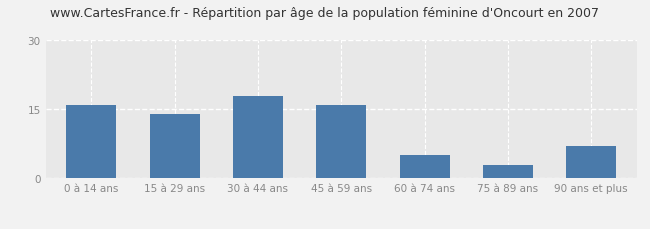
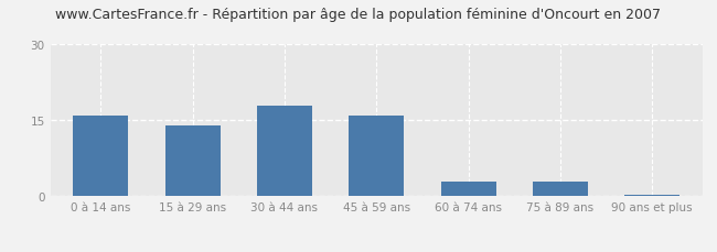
60 à 74 ans: 5.0 -> 3.0
90 ans et plus: 7.0 -> 0.3
